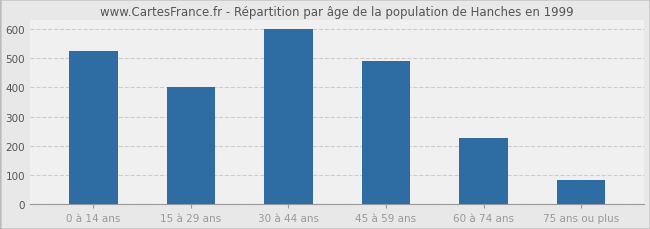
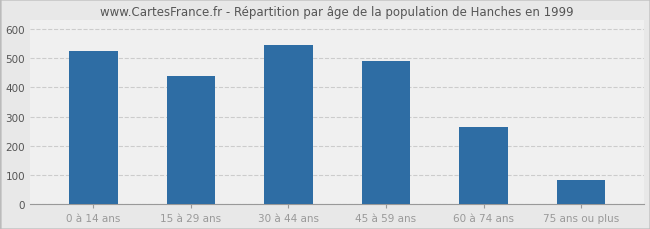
15 à 29 ans: 400 -> 440
30 à 44 ans: 600 -> 545
60 à 74 ans: 228 -> 265
